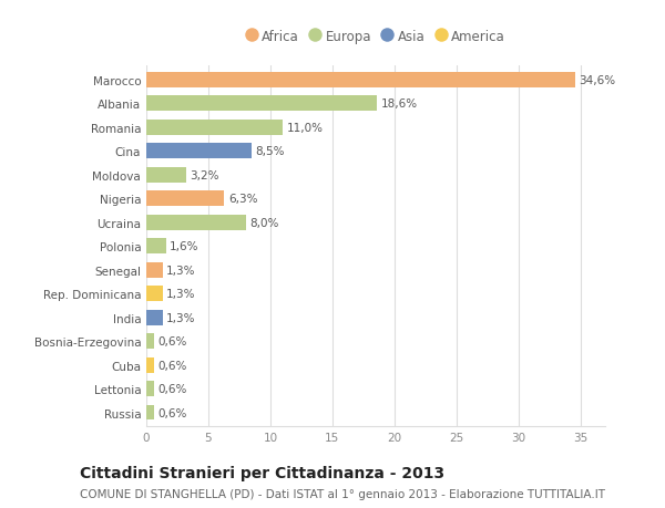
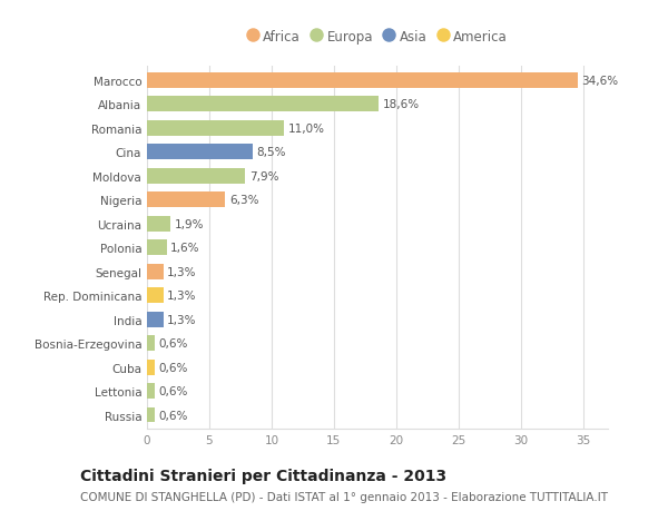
Moldova: 3,2% -> 7,9%
Ucraina: 8,0% -> 1,9%
